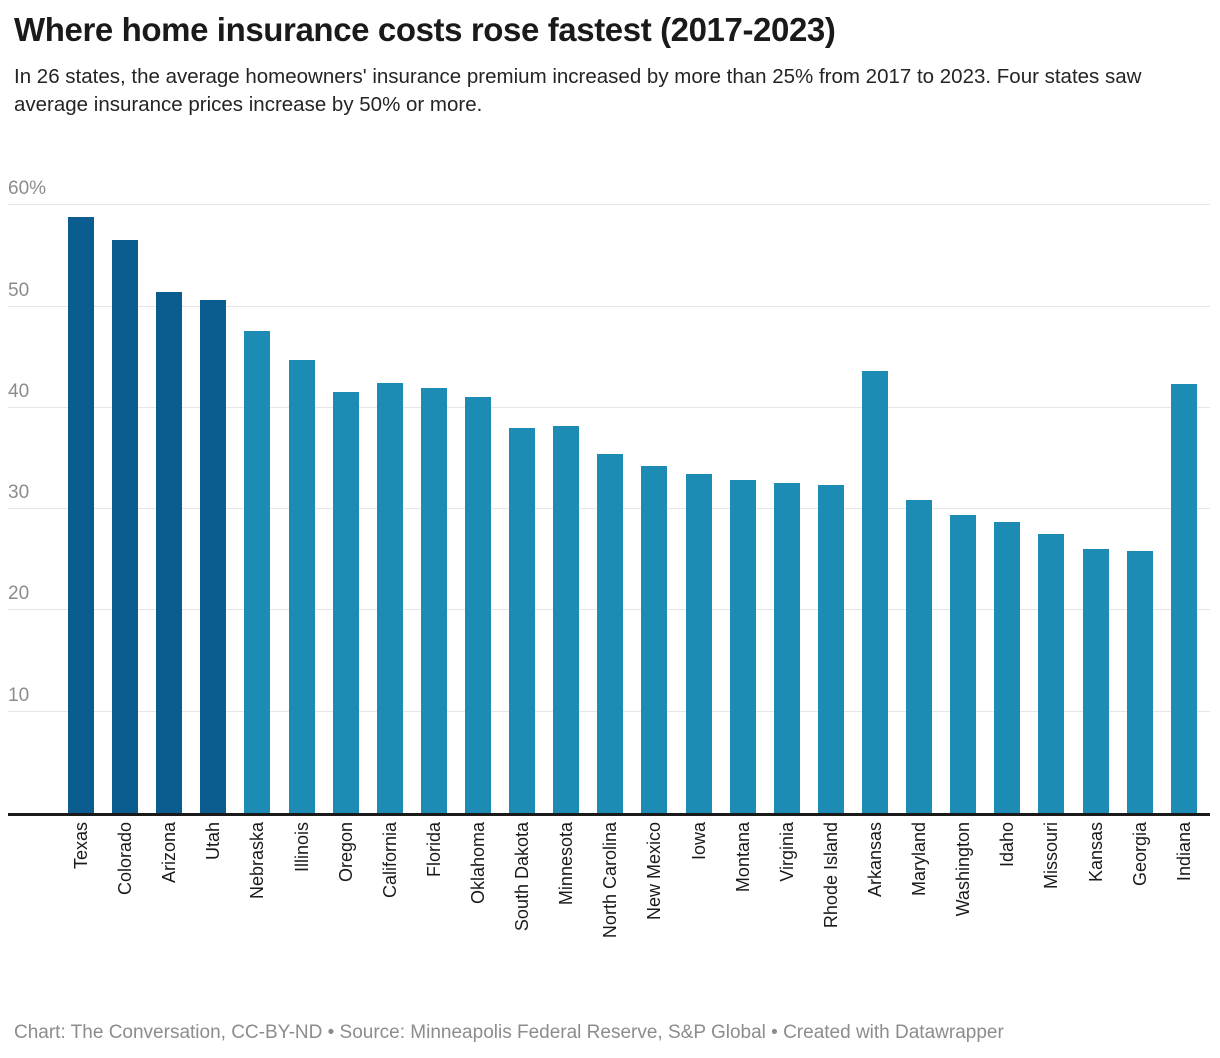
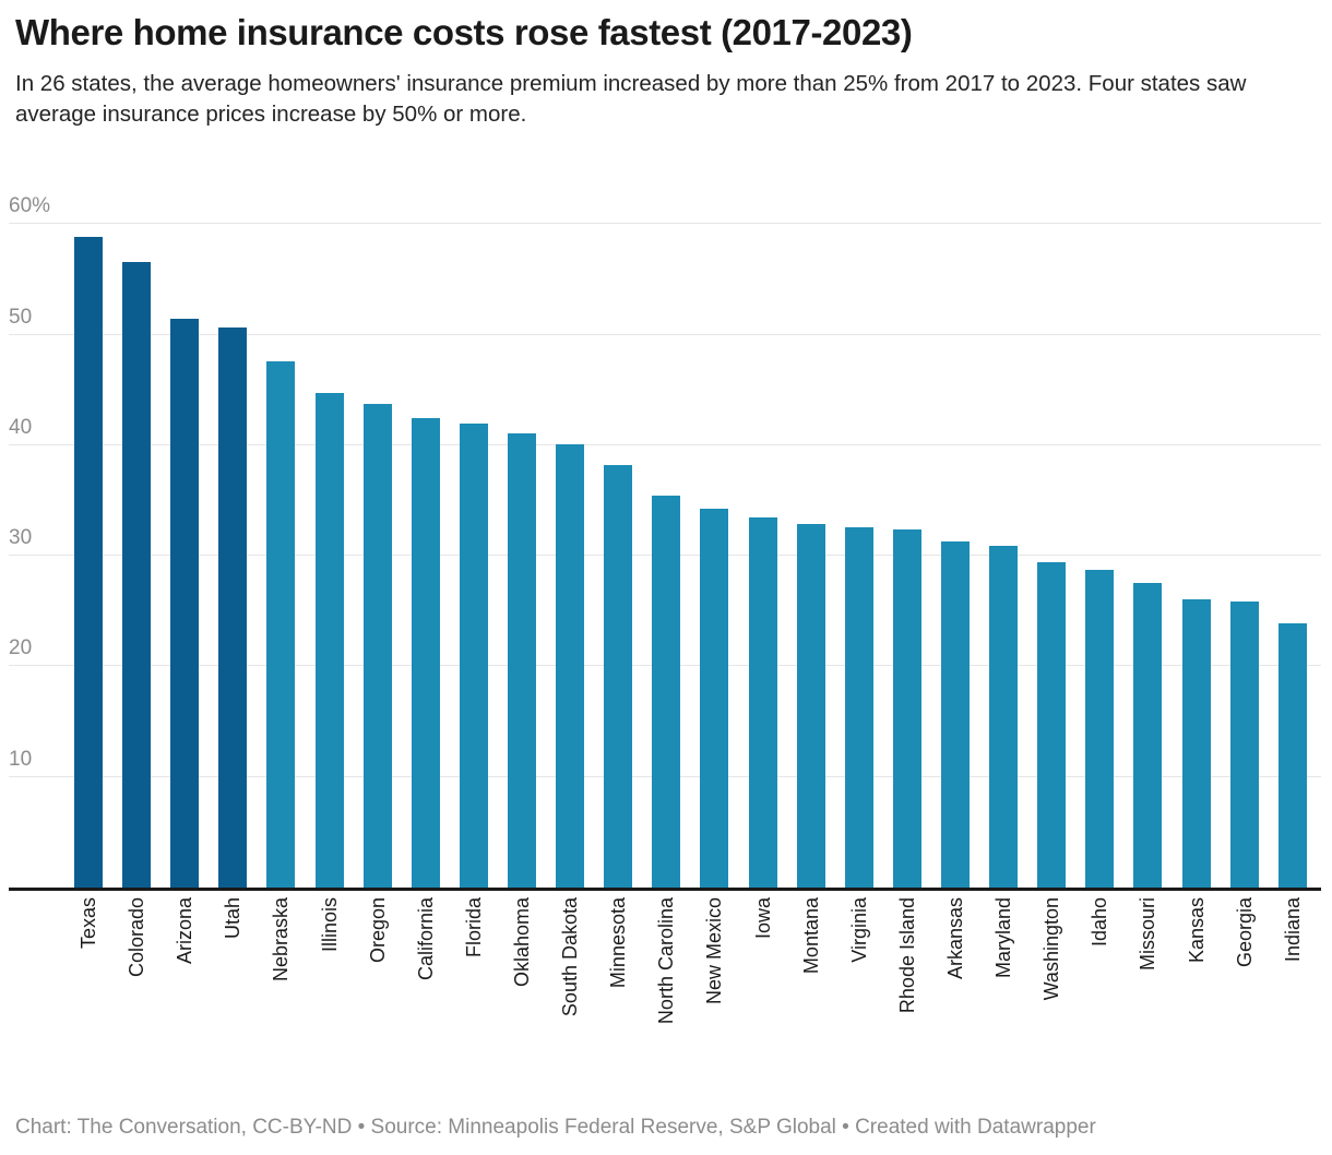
Oregon: 41.6% -> 43.7%
South Dakota: 38.0% -> 40.1%
Arkansas: 43.6% -> 31.3%
Indiana: 42.4% -> 23.9%
